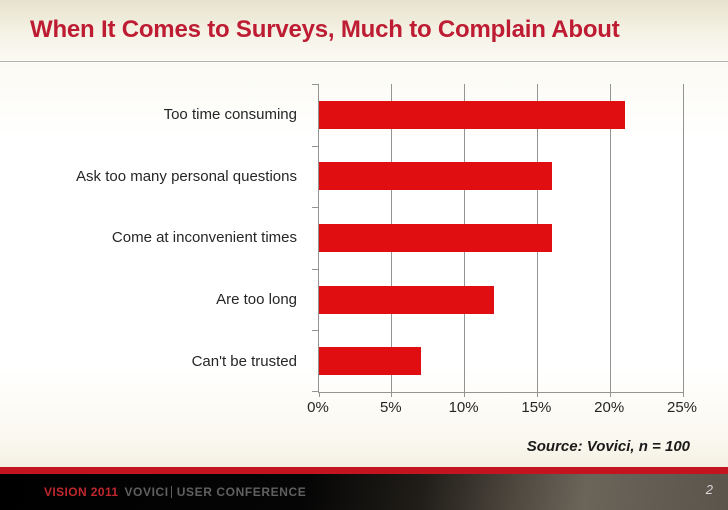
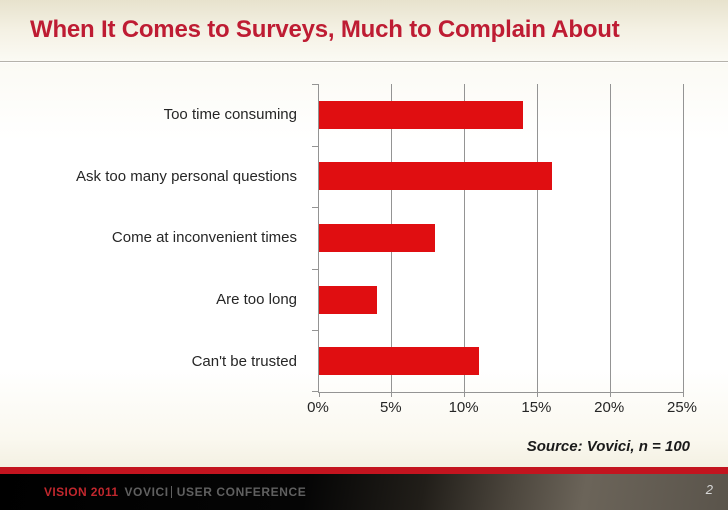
Too time consuming: 21% -> 14%
Come at inconvenient times: 16% -> 8%
Are too long: 12% -> 4%
Can't be trusted: 7% -> 11%
